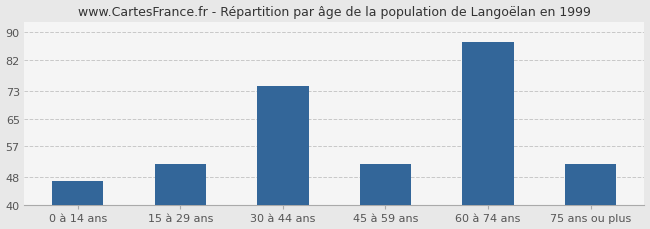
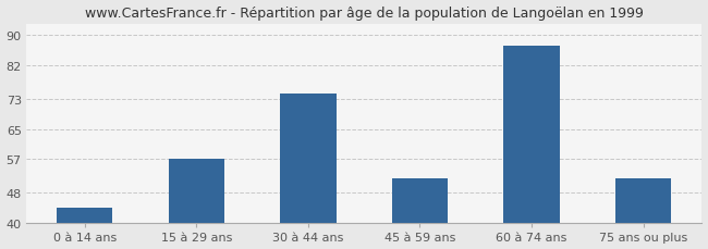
0 à 14 ans: 47.0 -> 44.0
15 à 29 ans: 52.0 -> 57.0
